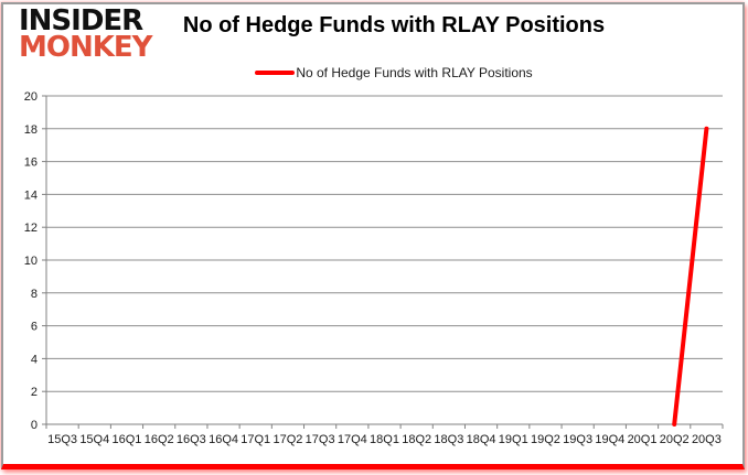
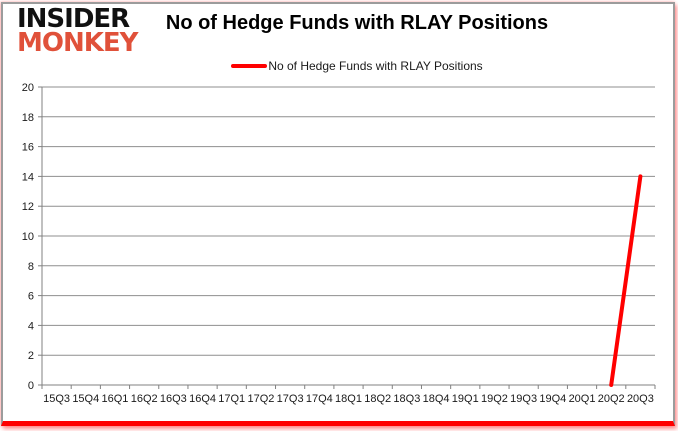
20Q3: 18 -> 14
